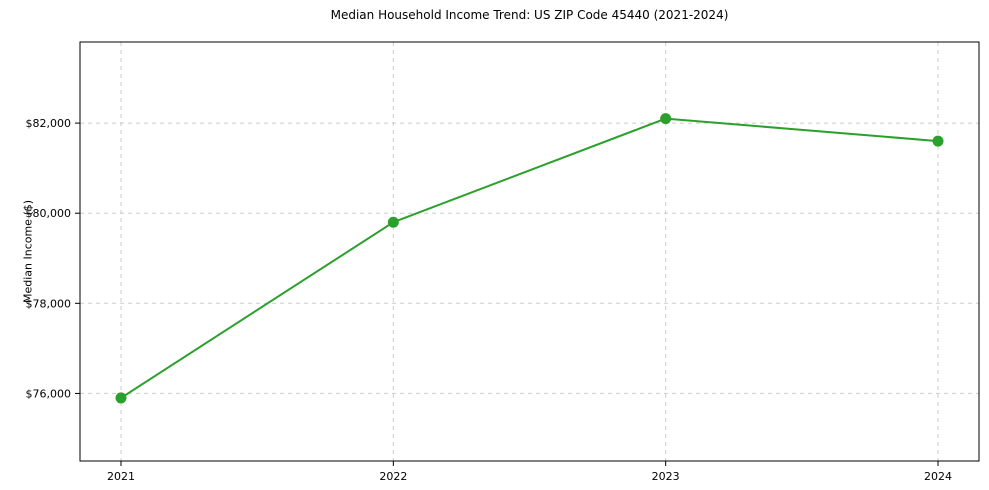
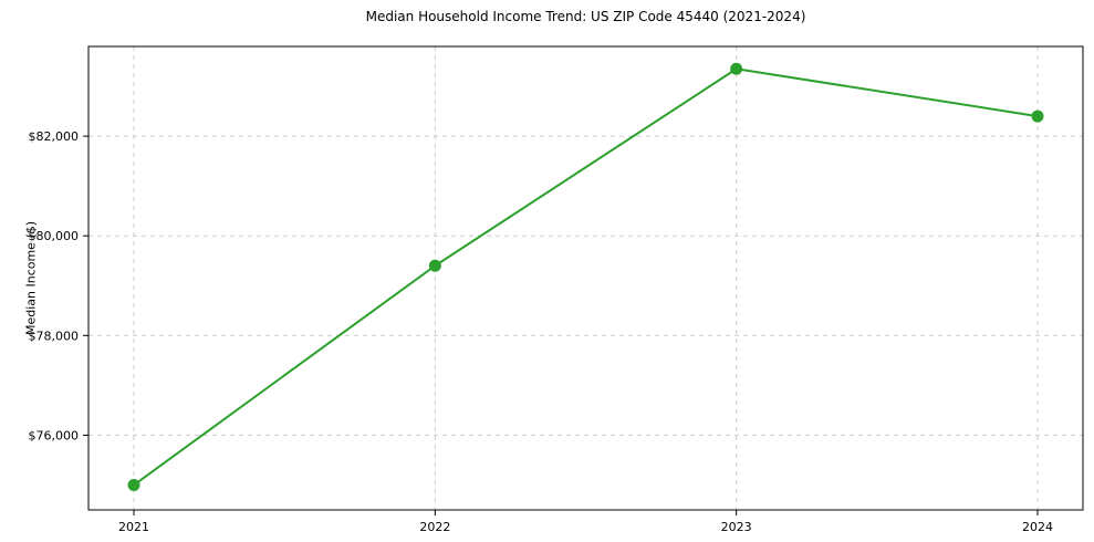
2021: $75900 -> $75000
2022: $79800 -> $79400
2023: $82100 -> $83400
2024: $81600 -> $82400
